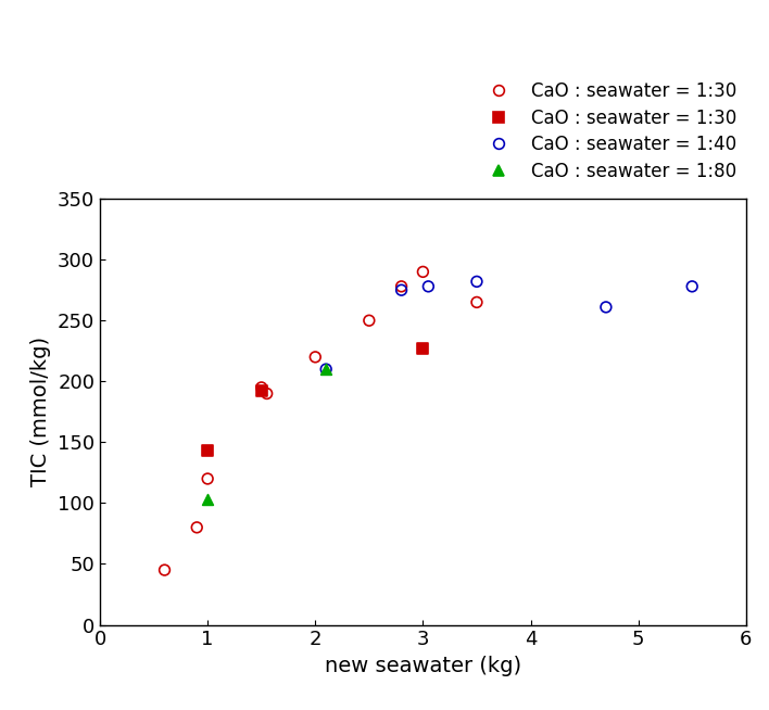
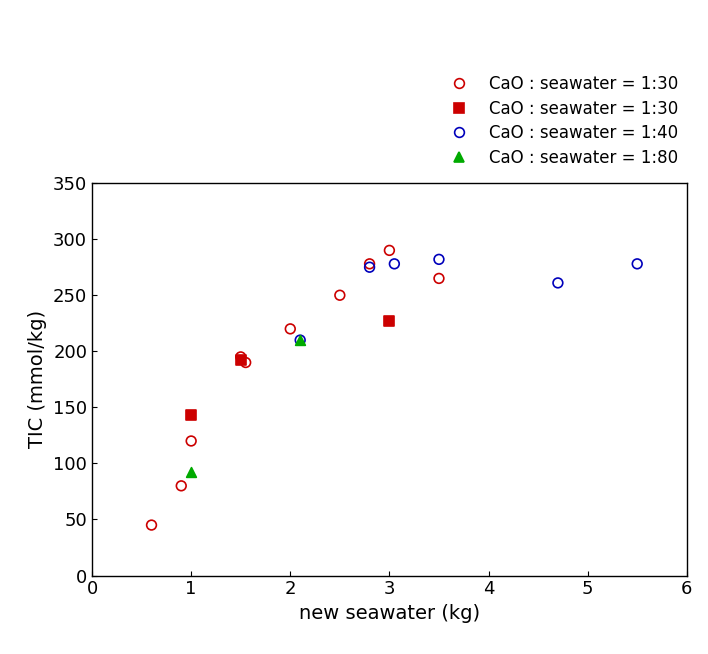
CaO : seawater = 1:80/1: 103 -> 92
